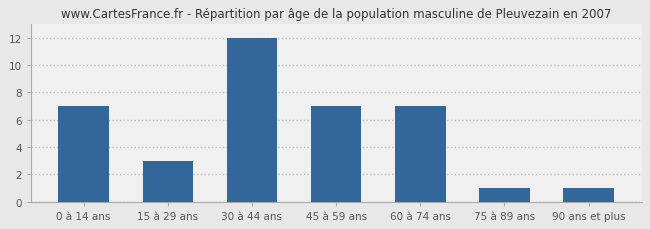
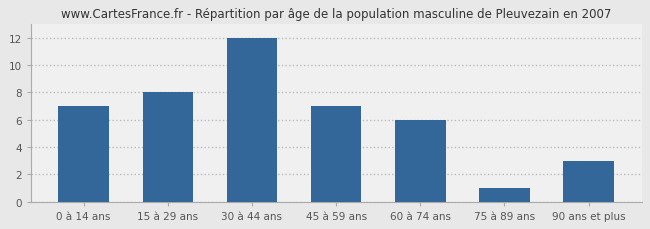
15 à 29 ans: 3 -> 8
60 à 74 ans: 7 -> 6
90 ans et plus: 1 -> 3
